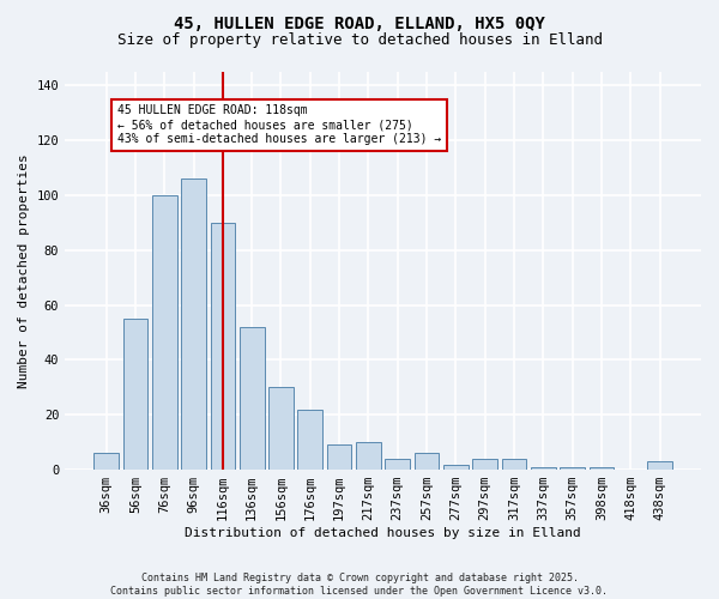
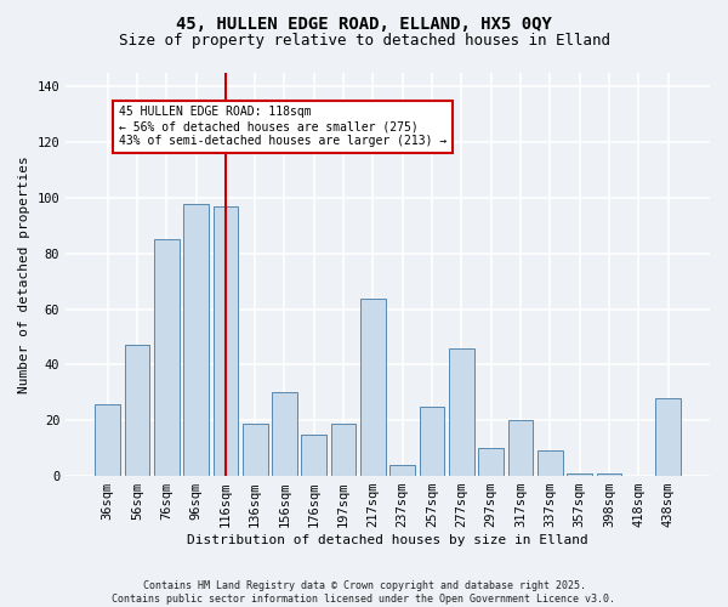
36sqm: 6 -> 26
56sqm: 55 -> 47
76sqm: 100 -> 85
96sqm: 106 -> 98
116sqm: 90 -> 97
136sqm: 52 -> 19
176sqm: 22 -> 15
197sqm: 9 -> 19
217sqm: 10 -> 64
257sqm: 6 -> 25
277sqm: 2 -> 46
297sqm: 4 -> 10
317sqm: 4 -> 20
337sqm: 1 -> 9
438sqm: 3 -> 28
